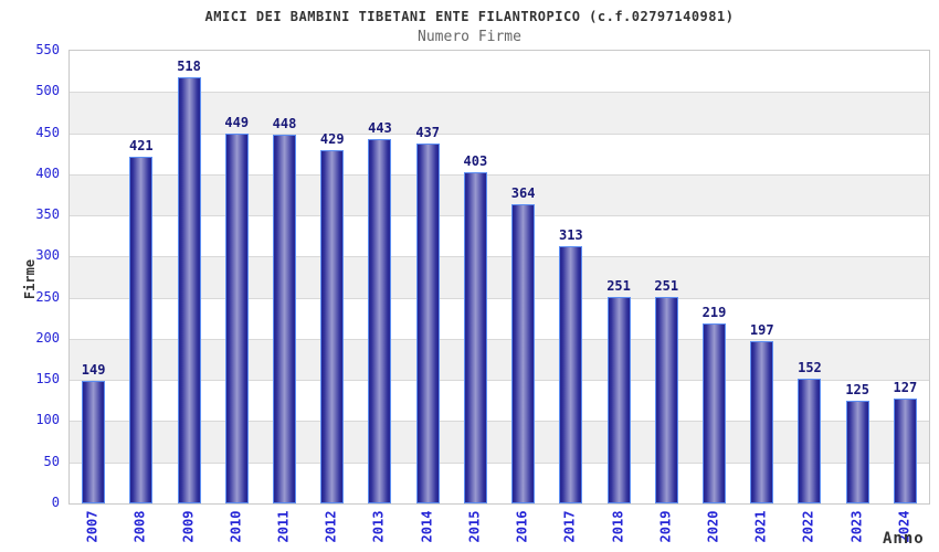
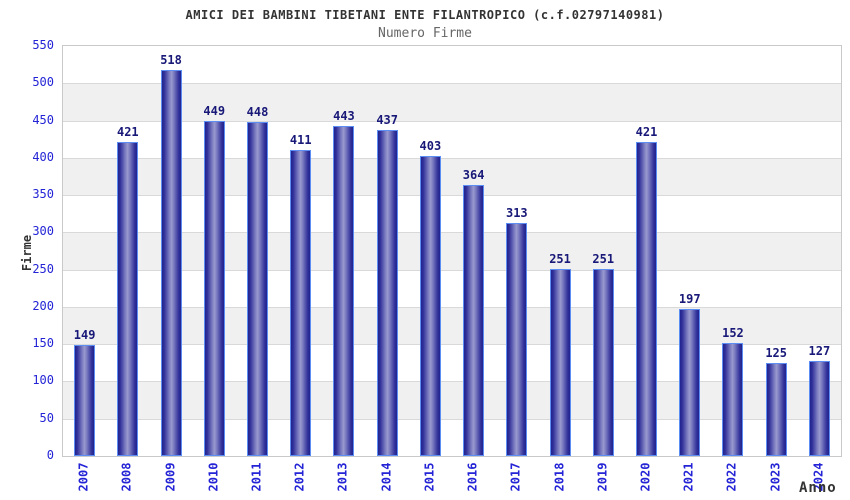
2012: 429 -> 411
2020: 219 -> 421
